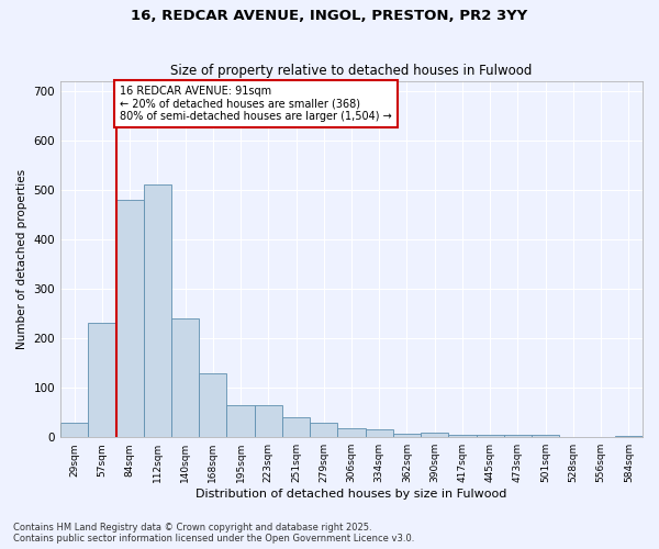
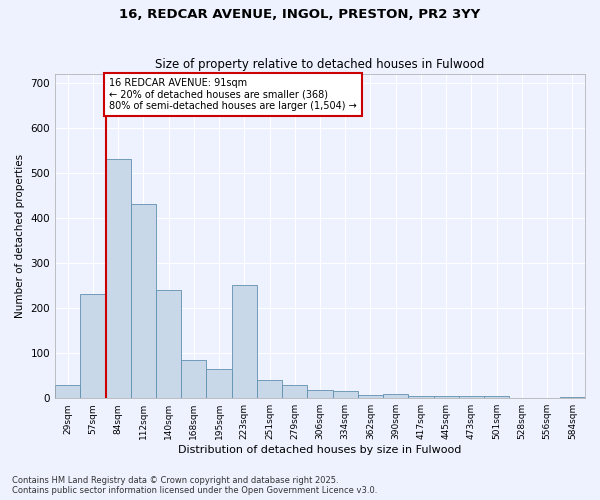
84sqm: 480 -> 530
112sqm: 510 -> 430
168sqm: 130 -> 85
223sqm: 65 -> 250
